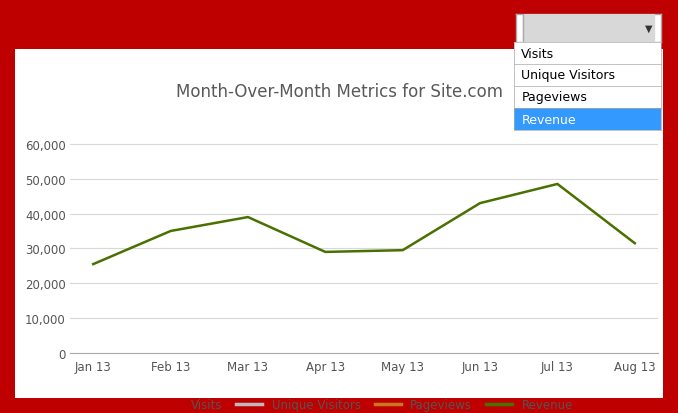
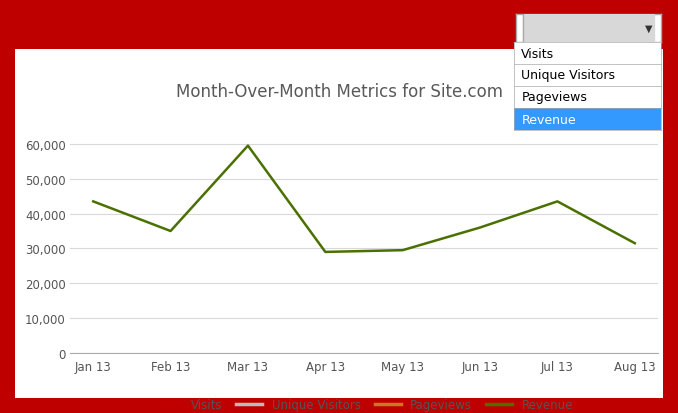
Jan 13: 25,500 -> 43,500
Mar 13: 39,000 -> 59,500
Jun 13: 43,000 -> 36,000
Jul 13: 48,500 -> 43,500
